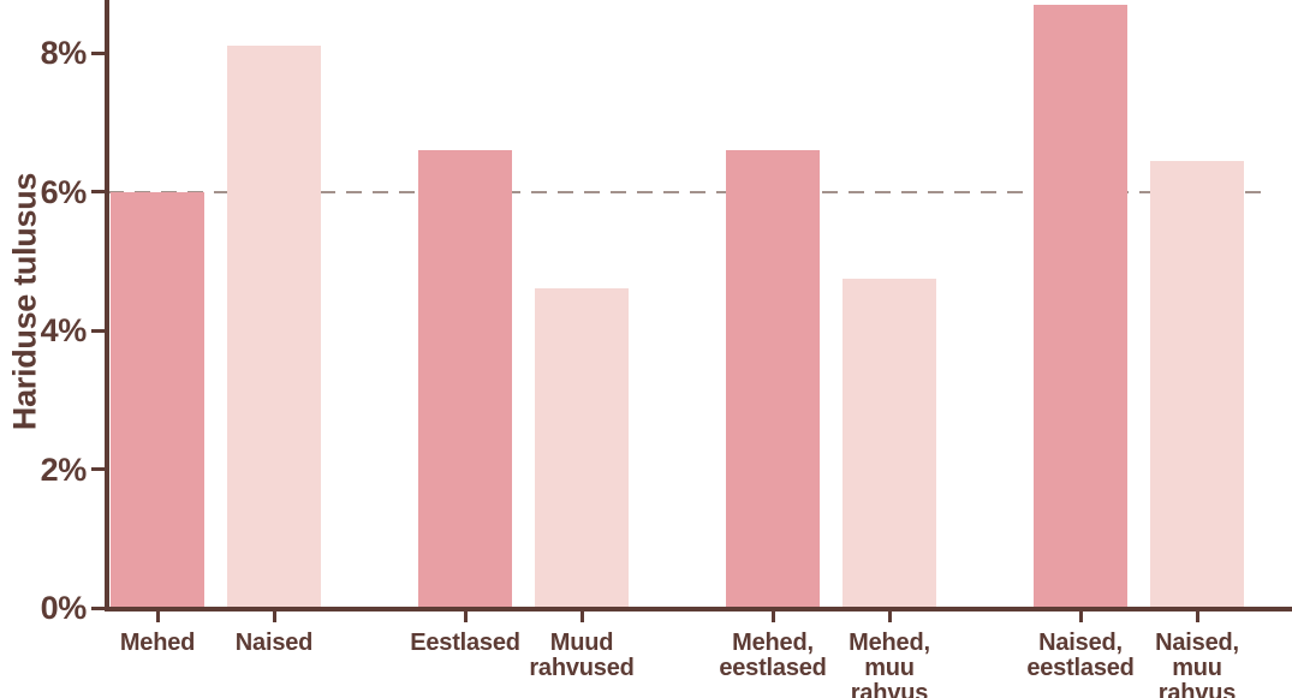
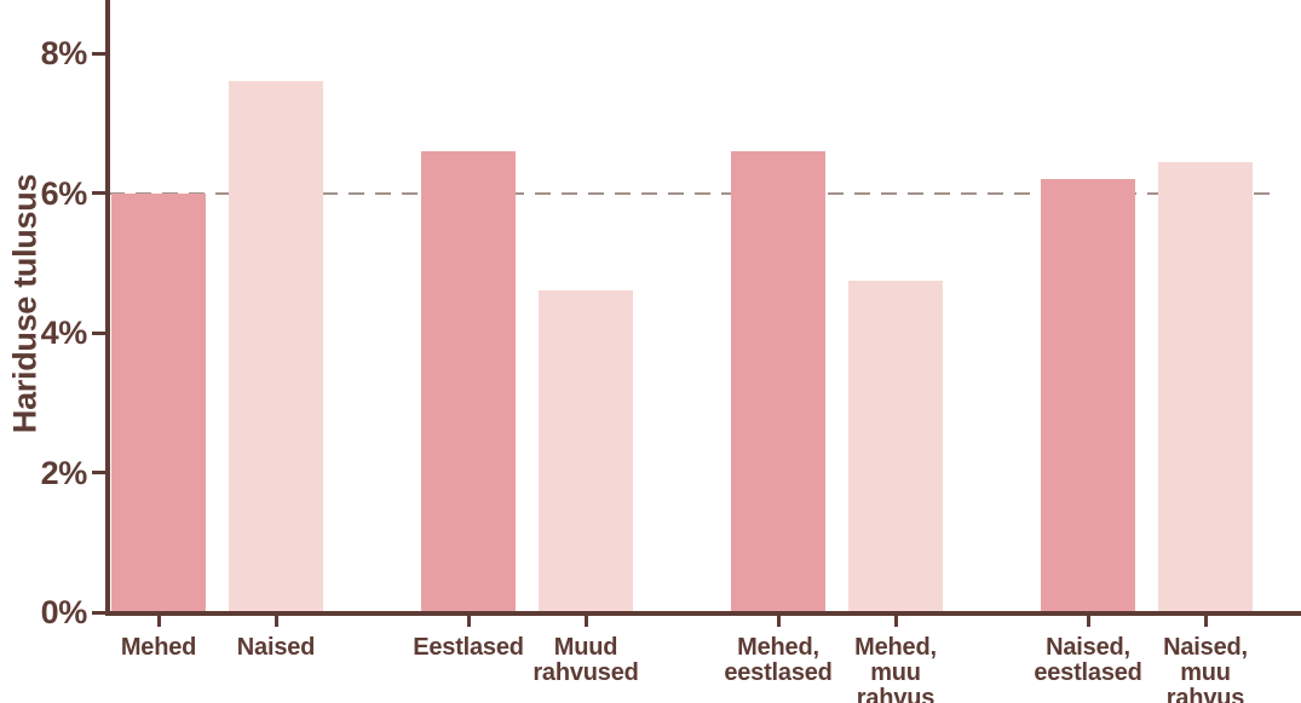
Naised: 8.1% -> 7.6%
Naised, eestlased: 8.7% -> 6.2%
